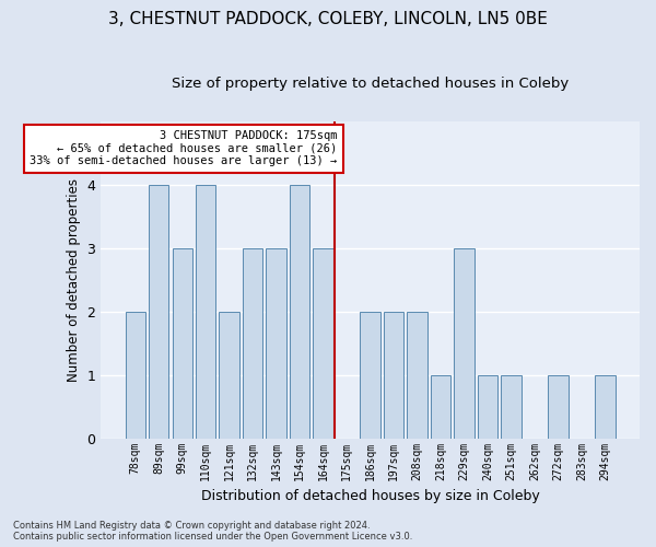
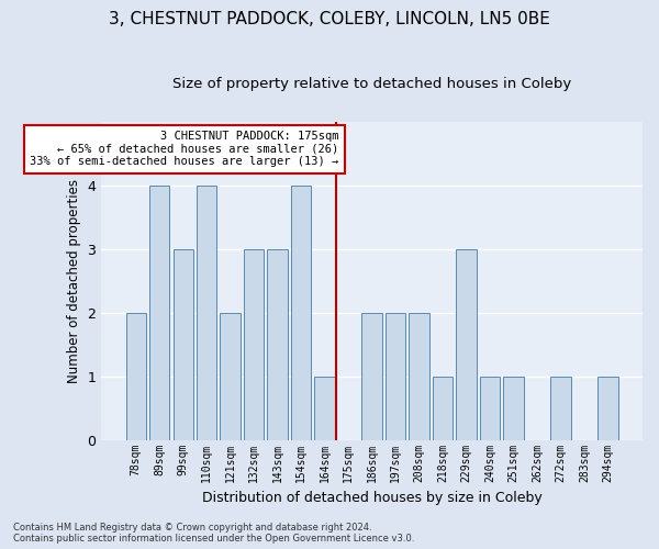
164sqm: 3 -> 1
